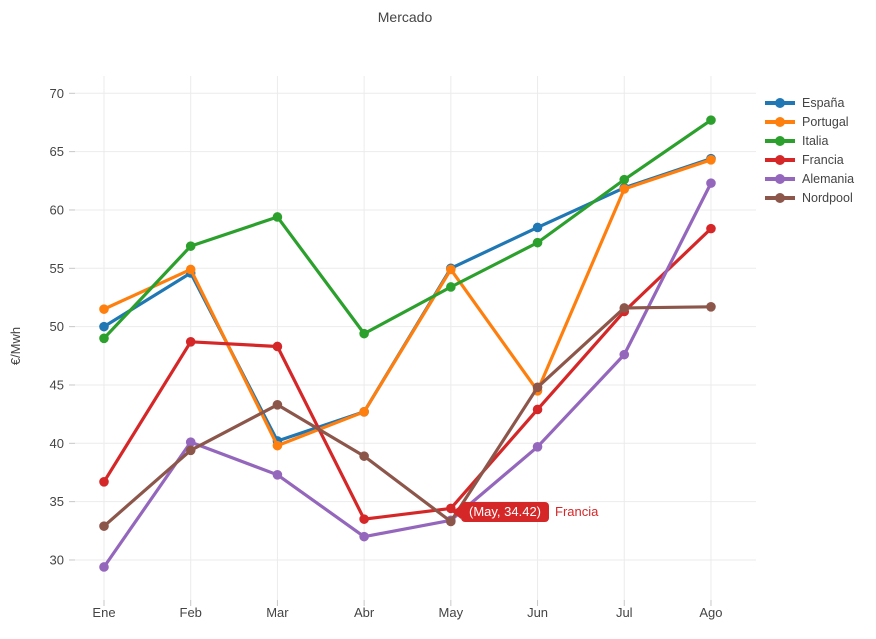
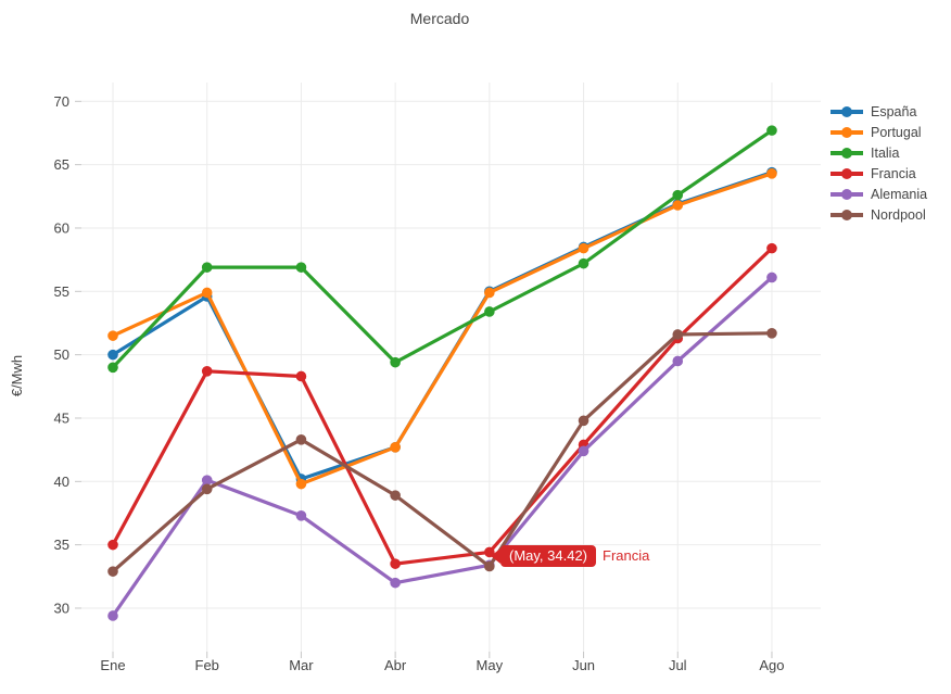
Francia/Ene: 36.7 -> 35.0
Italia/Mar: 59.4 -> 56.9
Portugal/Jun: 44.5 -> 58.4
Alemania/Jun: 39.7 -> 42.4
Alemania/Jul: 47.6 -> 49.5
Alemania/Ago: 62.3 -> 56.1
